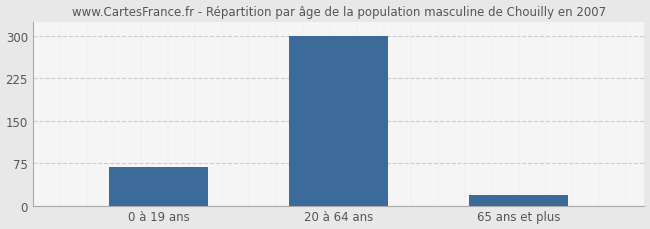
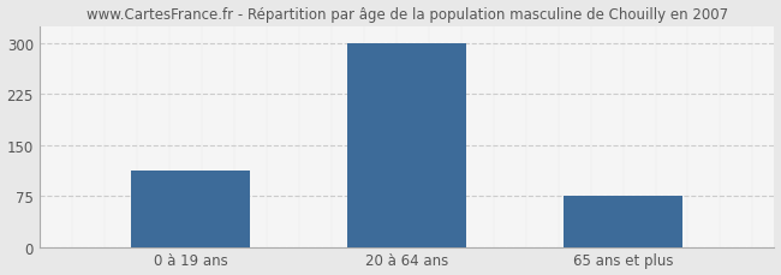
0 à 19 ans: 68 -> 113
65 ans et plus: 18 -> 76
